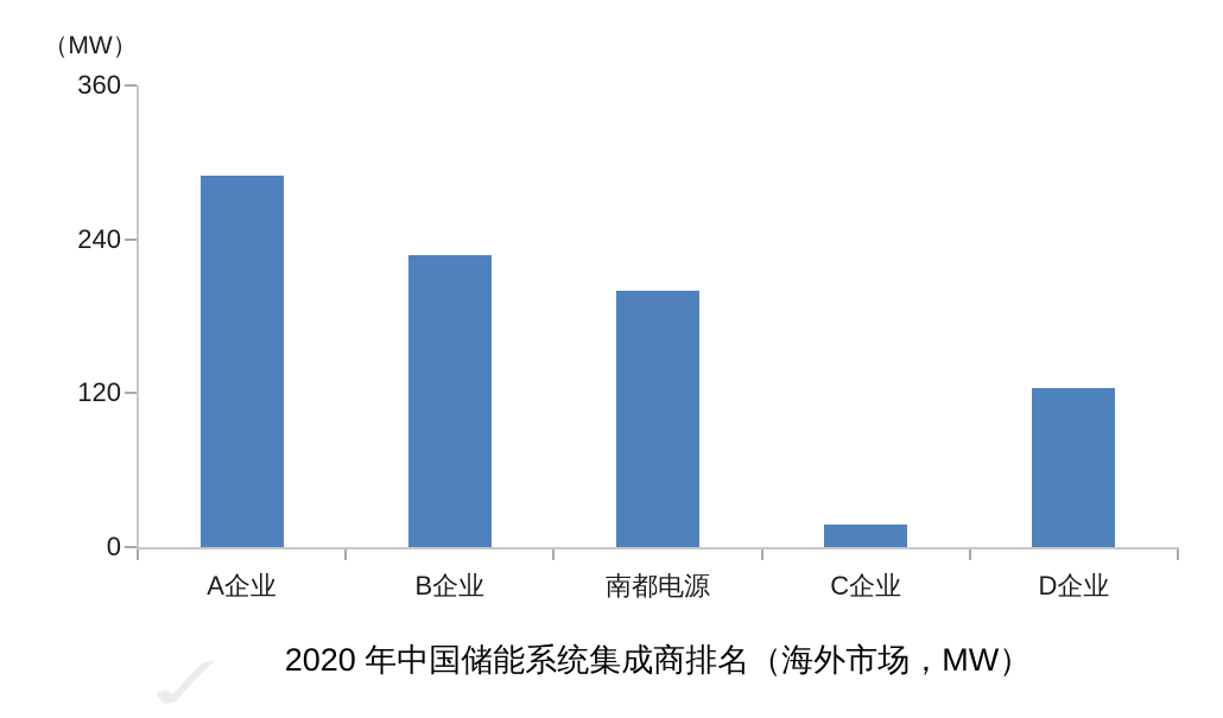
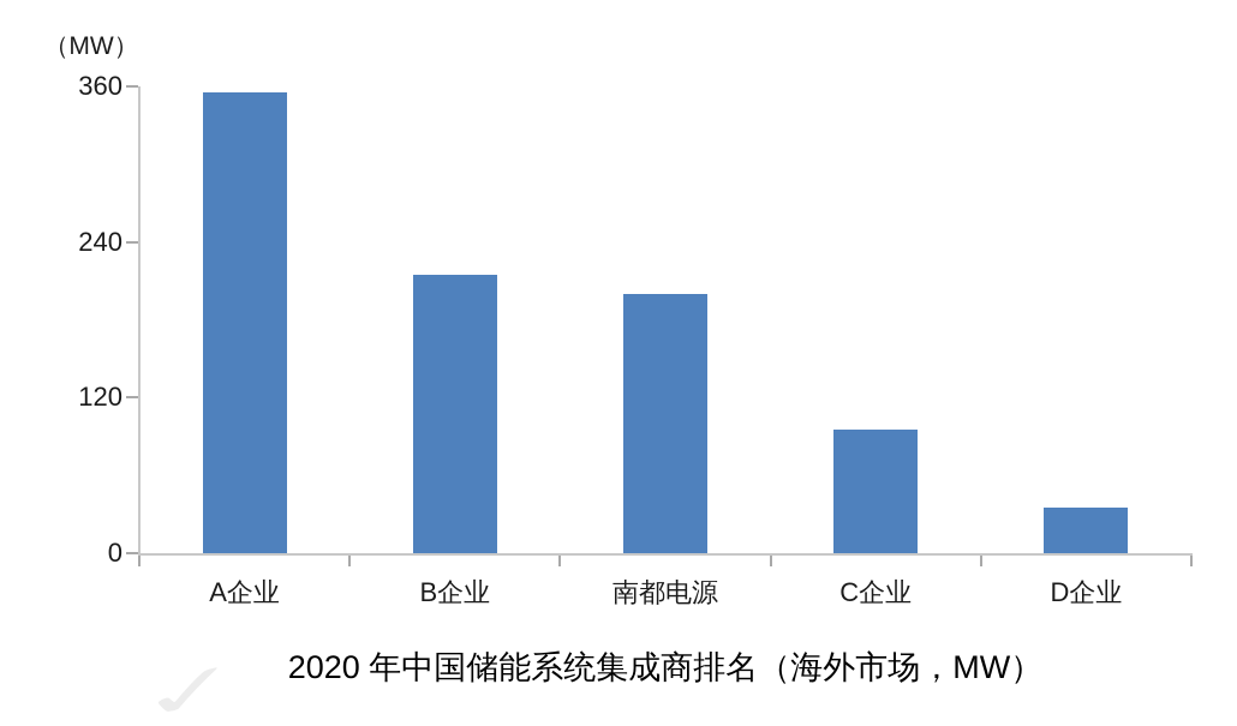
A企业: 290 -> 355
B企业: 228 -> 215
C企业: 18 -> 95
D企业: 124 -> 35
